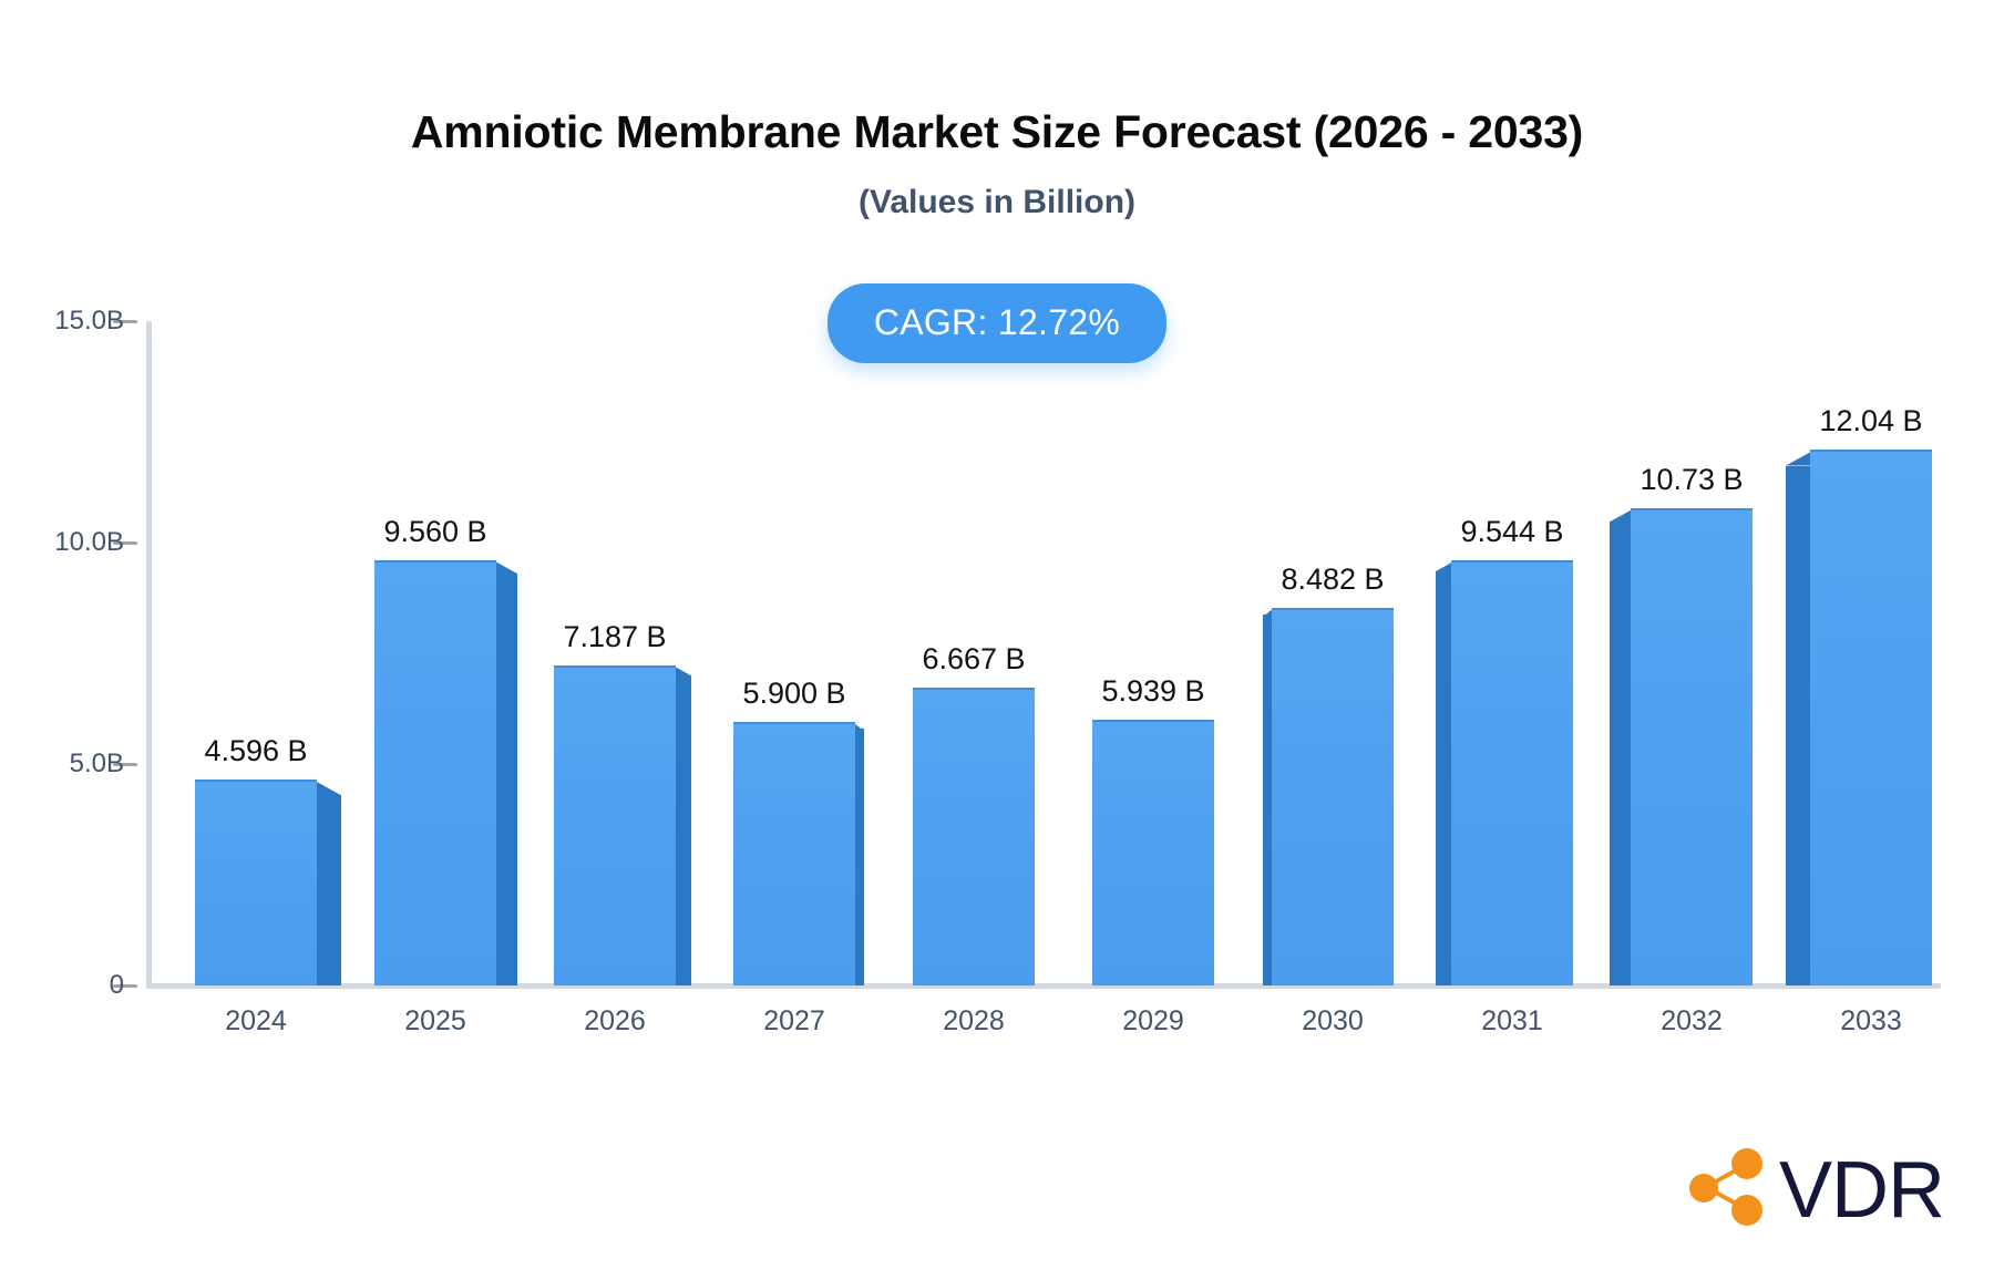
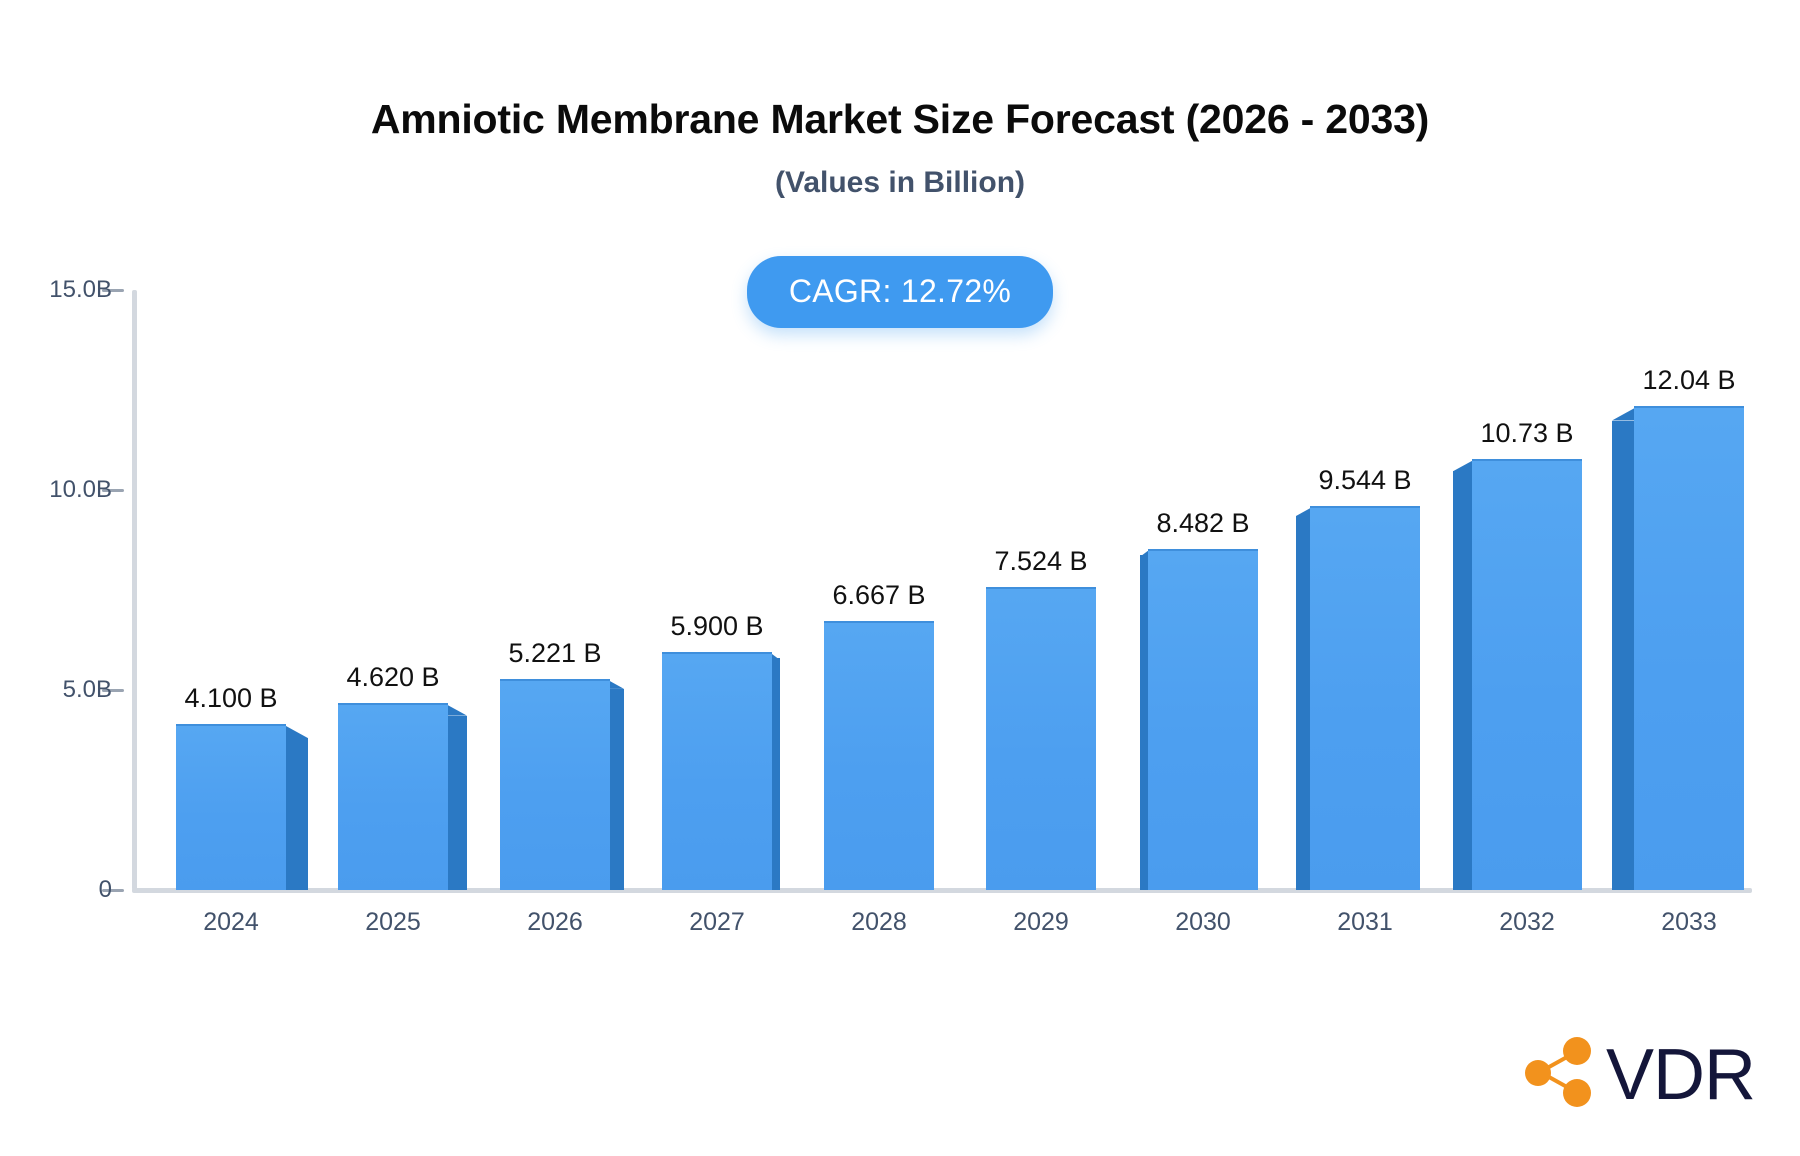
2024: 4.596 -> 4.100
2025: 9.560 -> 4.620
2026: 7.187 -> 5.221
2029: 5.939 -> 7.524
